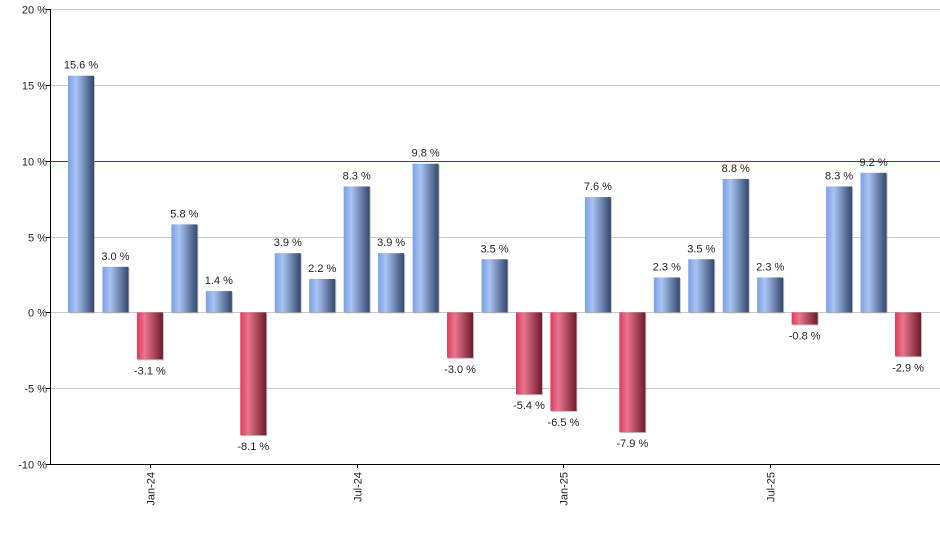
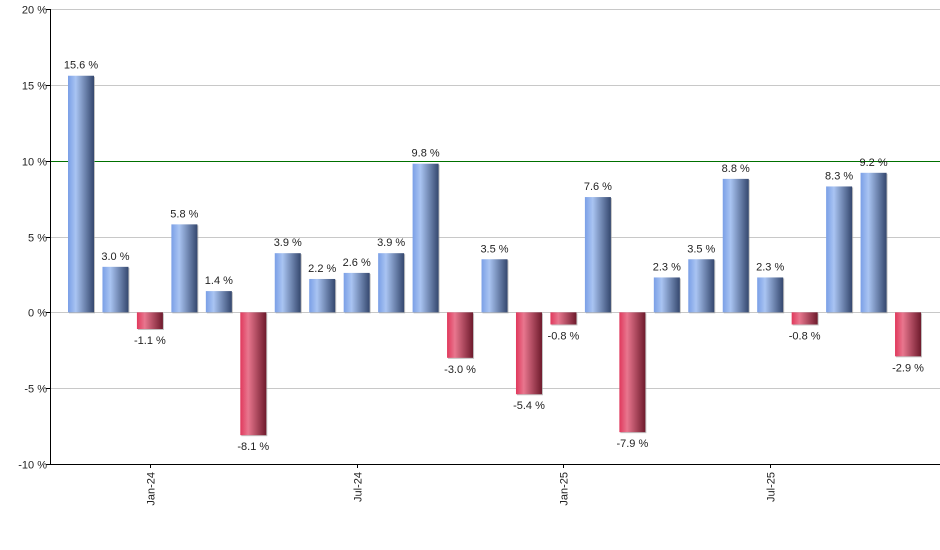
Jan-24: -3.1 -> -1.1
Jul-24: 8.3 -> 2.6
Jan-25: -6.5 -> -0.8
